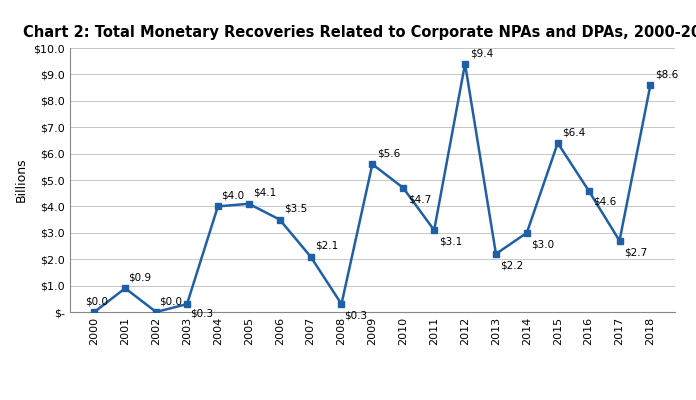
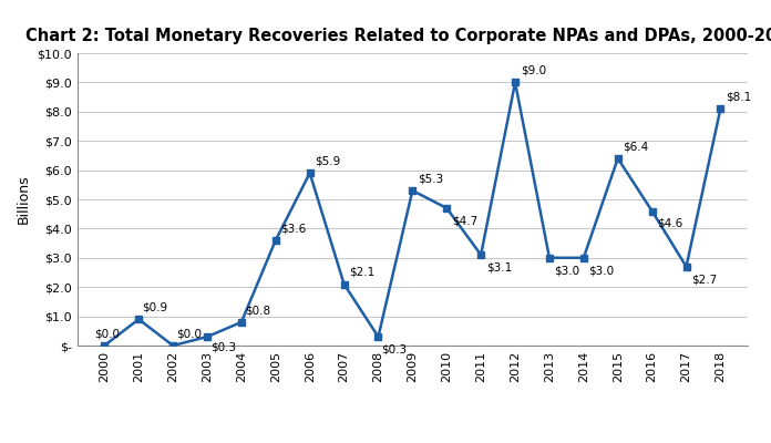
2004: $4.0 -> $0.8
2005: $4.1 -> $3.6
2006: $3.5 -> $5.9
2009: $5.6 -> $5.3
2012: $9.4 -> $9.0
2013: $2.2 -> $3.0
2018: $8.6 -> $8.1
